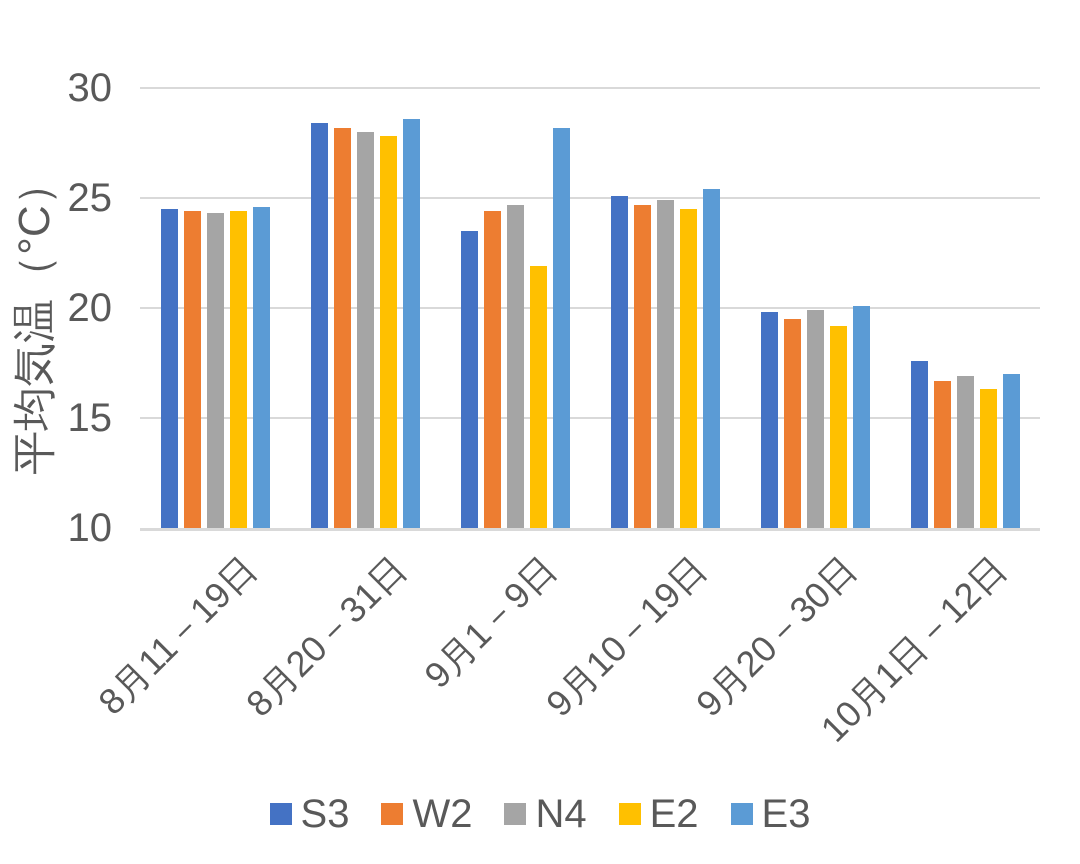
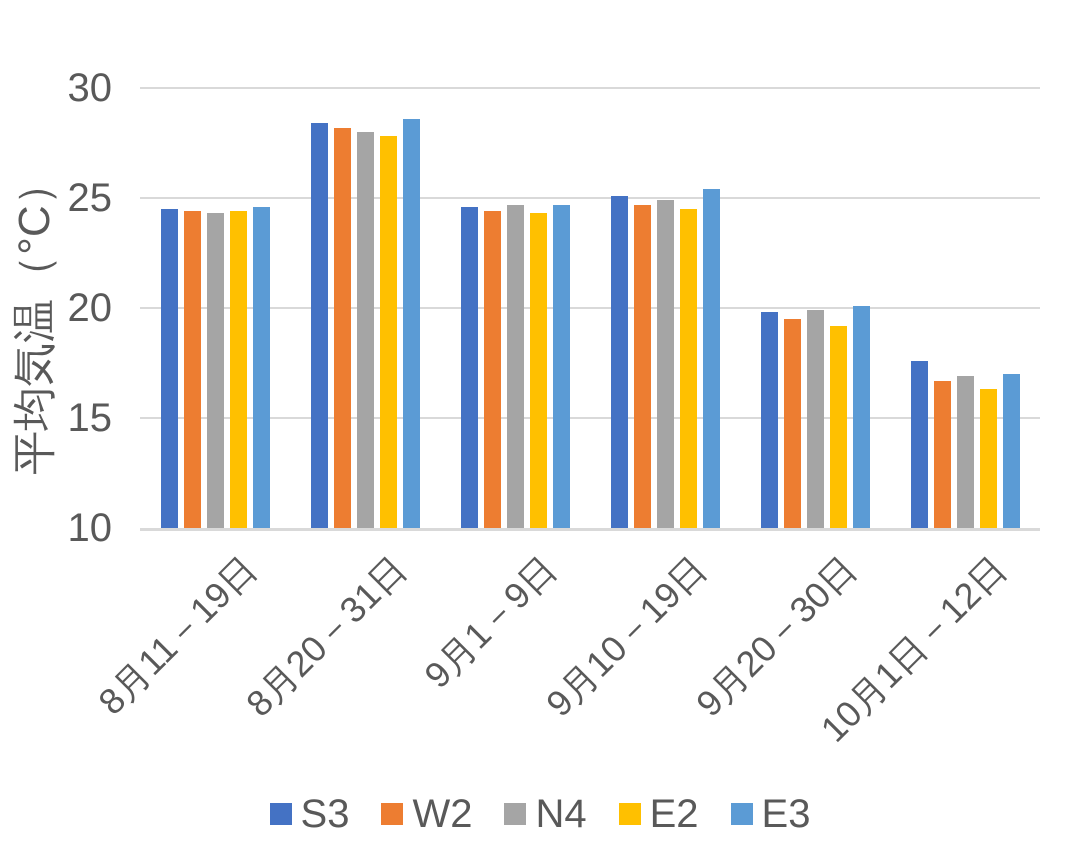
S3/9月1－9日: 23.5 -> 24.6
E2/9月1－9日: 21.9 -> 24.3
E3/9月1－9日: 28.2 -> 24.7
